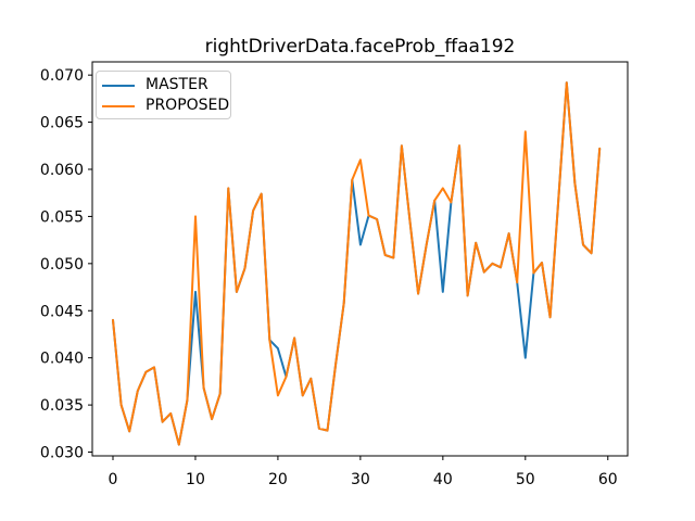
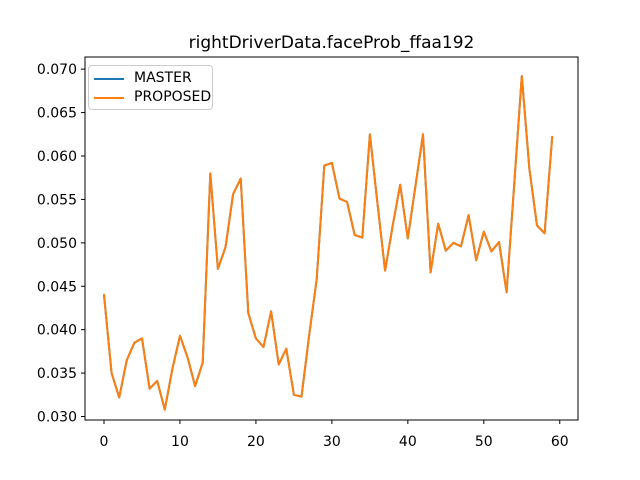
MASTER/10: 0.047 -> 0.039
PROPOSED/10: 0.055 -> 0.039
MASTER/20: 0.041 -> 0.039
PROPOSED/20: 0.036 -> 0.039
MASTER/30: 0.052 -> 0.059
PROPOSED/30: 0.061 -> 0.059
MASTER/40: 0.047 -> 0.051
PROPOSED/40: 0.058 -> 0.051
MASTER/50: 0.040 -> 0.051
PROPOSED/50: 0.064 -> 0.051
